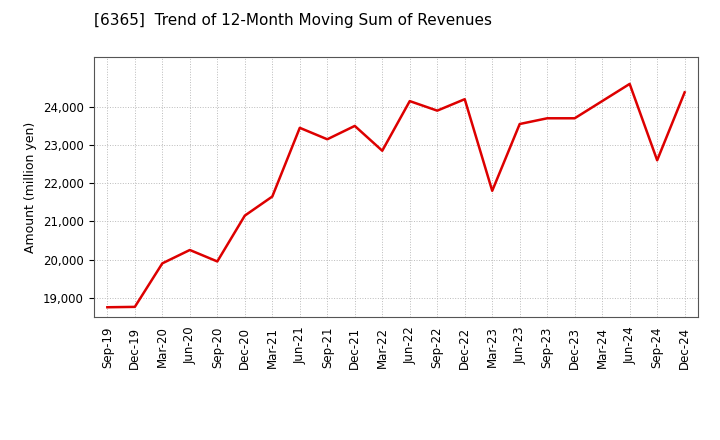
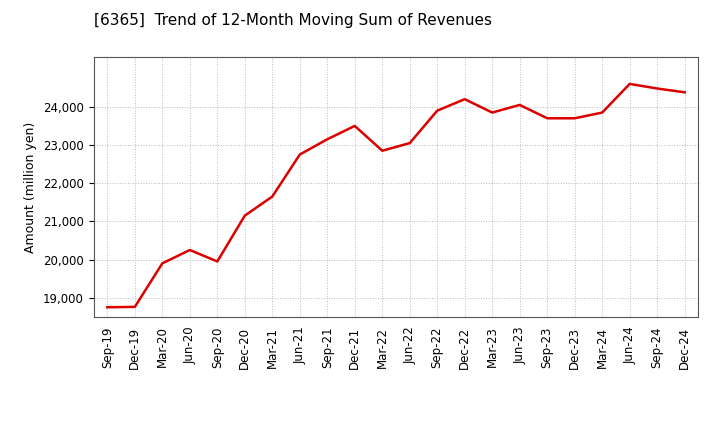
Jun-21: 23,450 -> 22,750
Jun-22: 24,150 -> 23,050
Mar-23: 21,800 -> 23,850
Jun-23: 23,550 -> 24,050
Mar-24: 24,150 -> 23,850
Sep-24: 22,600 -> 24,480
